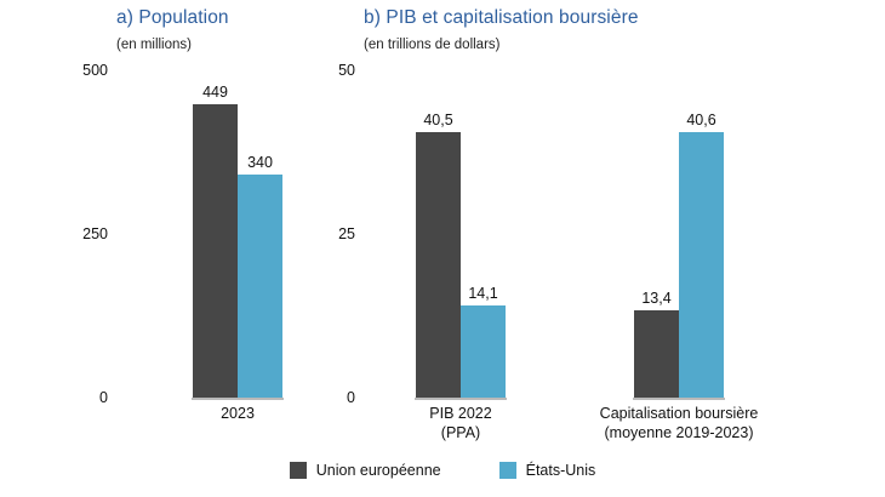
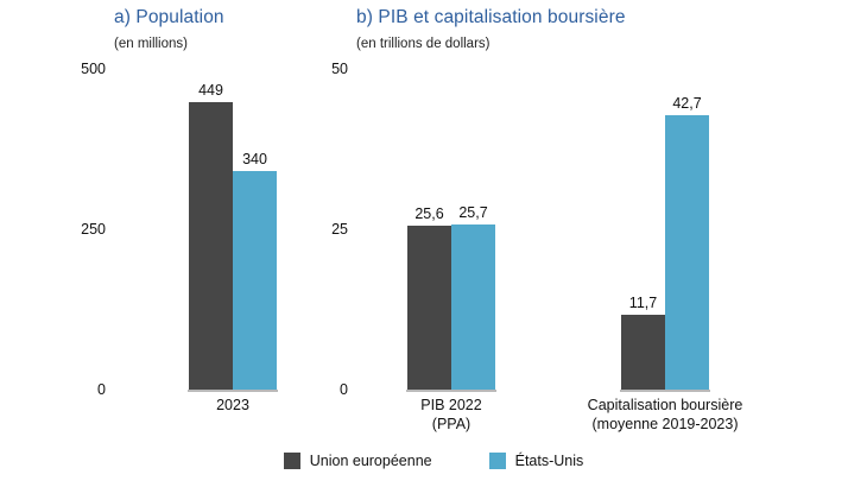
b) PIB et capitalisation boursière/Union européenne/PIB 2022 (PPA): 40,5 -> 25,6
b) PIB et capitalisation boursière/États-Unis/PIB 2022 (PPA): 14,1 -> 25,7
b) PIB et capitalisation boursière/Union européenne/Capitalisation boursière (moyenne 2019-2023): 13,4 -> 11,7
b) PIB et capitalisation boursière/États-Unis/Capitalisation boursière (moyenne 2019-2023): 40,6 -> 42,7
